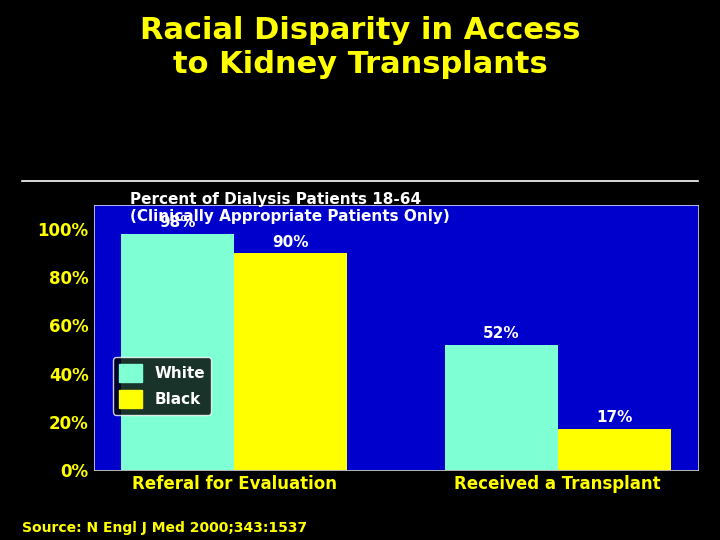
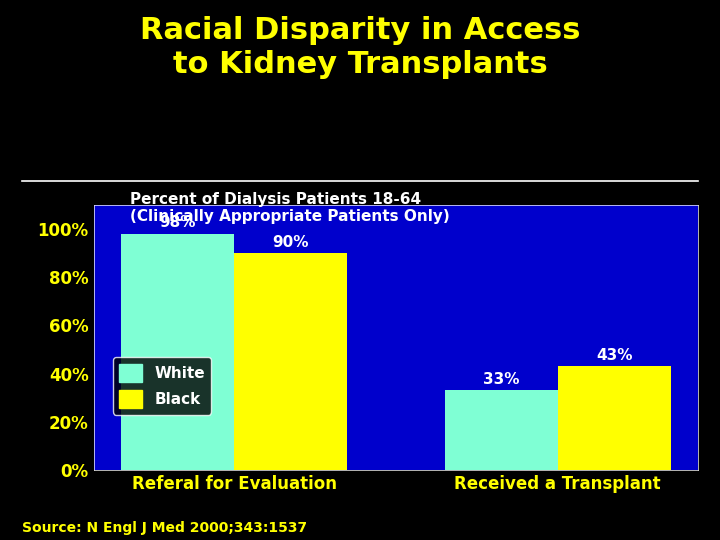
White/Received a Transplant: 52% -> 33%
Black/Received a Transplant: 17% -> 43%
